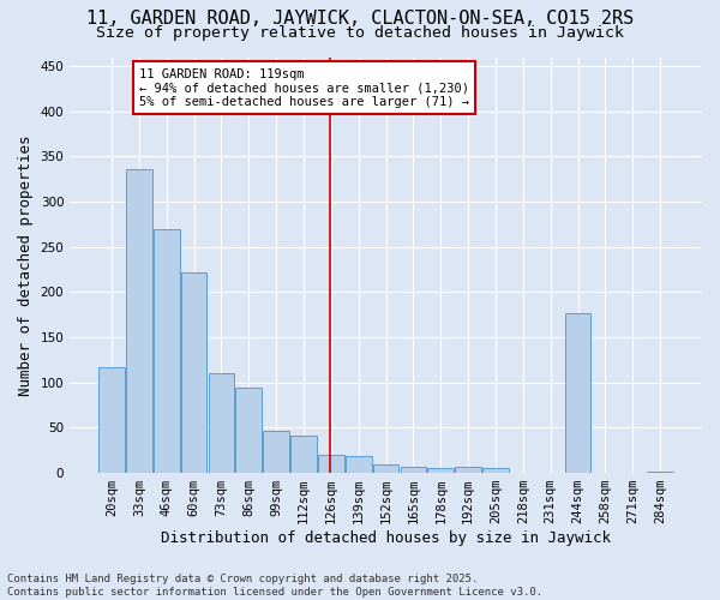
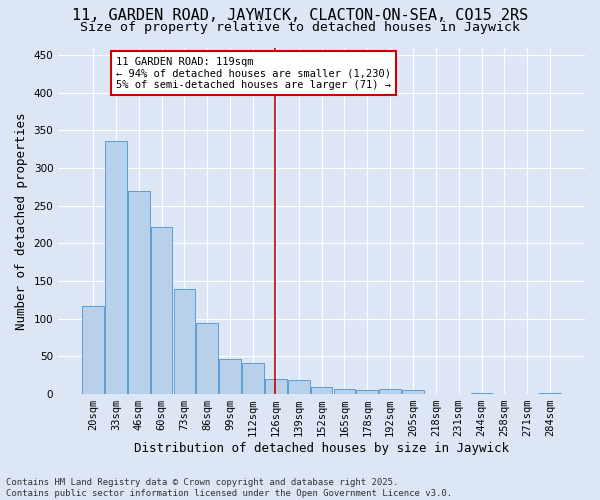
73sqm: 110 -> 140
244sqm: 176 -> 2
